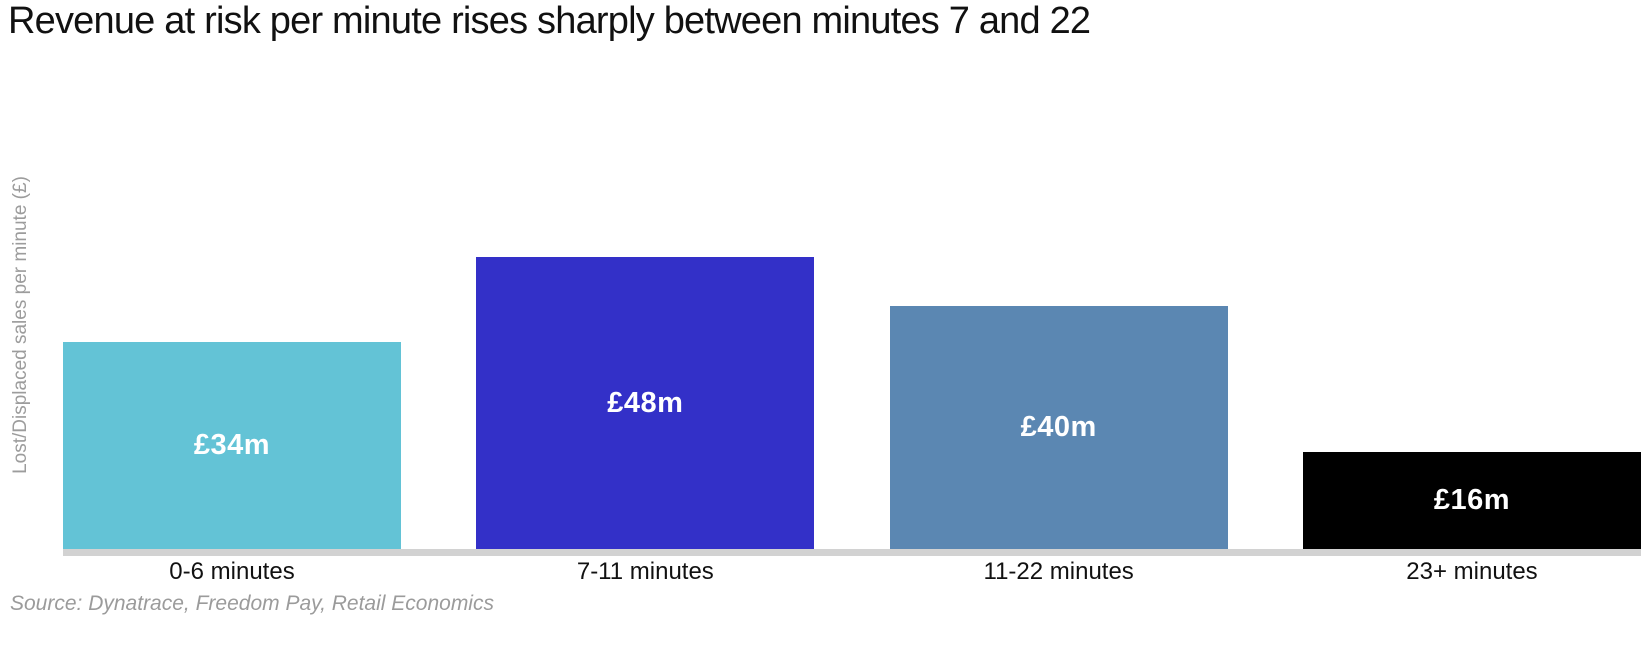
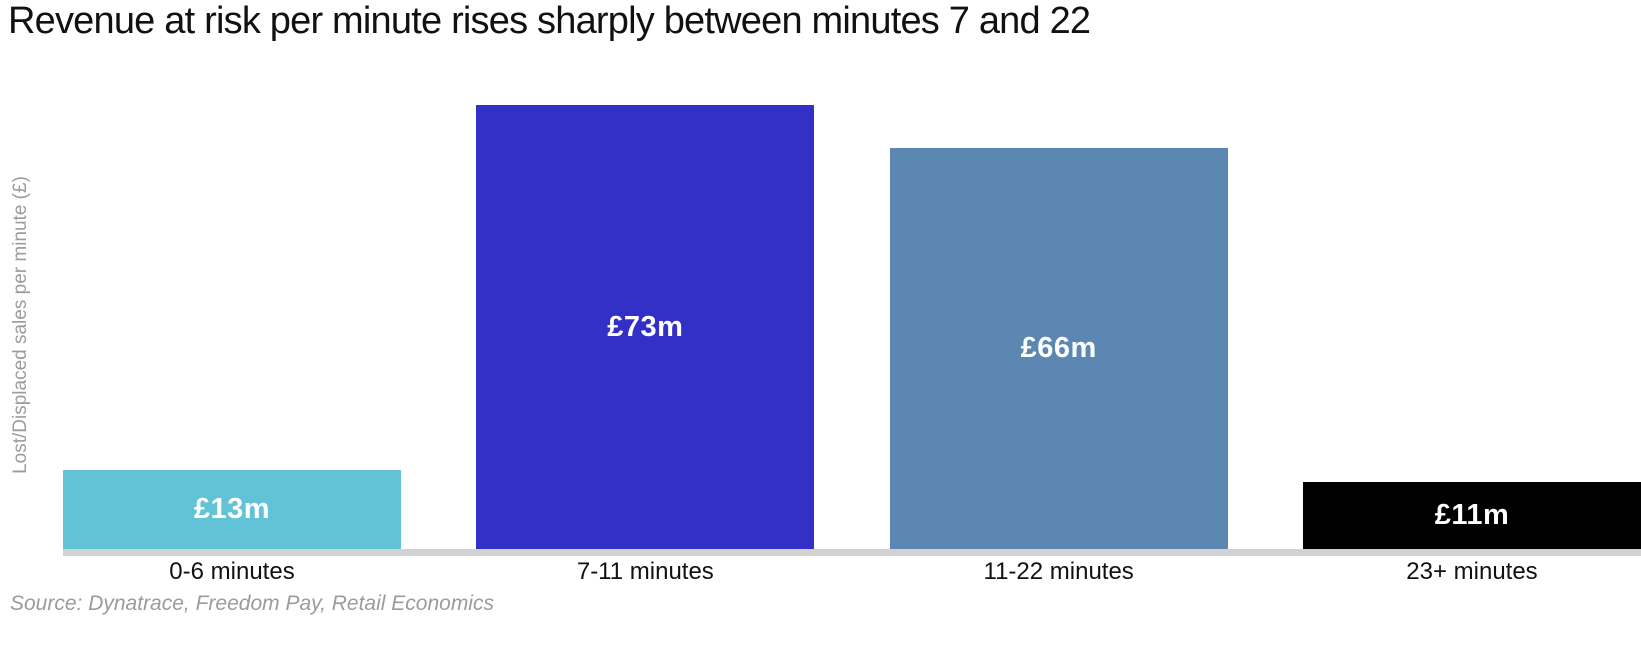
0-6 minutes: £34m -> £13m
7-11 minutes: £48m -> £73m
11-22 minutes: £40m -> £66m
23+ minutes: £16m -> £11m
